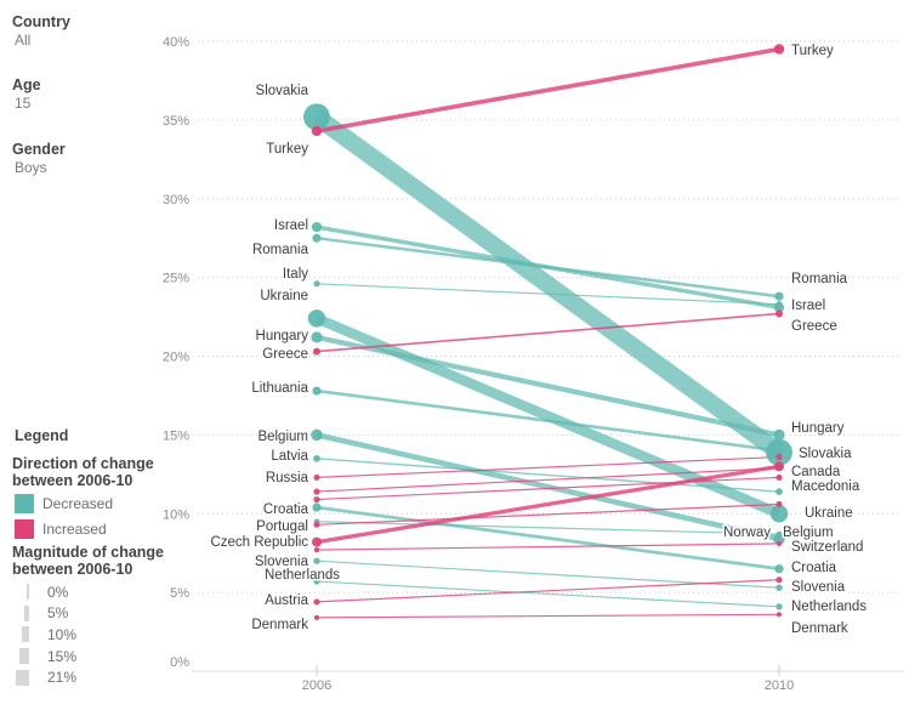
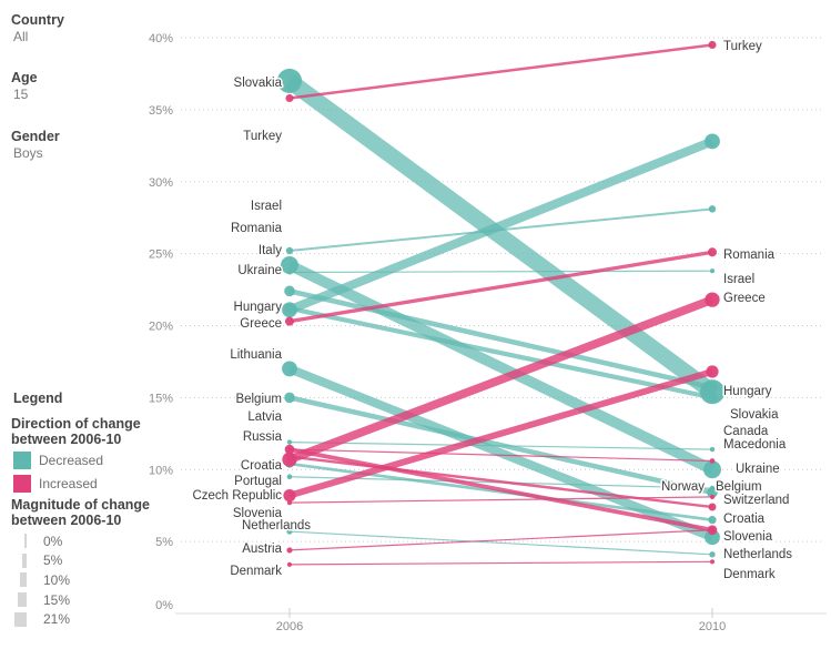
Slovakia/2006: 35.2% -> 37.0%
Turkey/2006: 34.3% -> 35.8%
Israel/2006: 28.2% -> 25.2%
Romania/2006: 27.5% -> 23.7%
Italy/2006: 24.6% -> 21.1%
Ukraine/2006: 22.4% -> 24.2%
Lithuania/2006: 17.8% -> 22.4%
Latvia/2006: 13.5% -> 11.9%
Russia/2006: 12.3% -> 10.7%
Portugal/2006: 9.3% -> 11.4%
Slovenia/2006: 7.0% -> 17.0%
Slovakia/2010: 13.9% -> 15.4%
Israel/2010: 23.1% -> 28.1%
Italy/2010: 23.3% -> 32.8%
Greece/2010: 22.7% -> 25.1%
Lithuania/2010: 14.0% -> 15.7%
Russia/2010: 13.6% -> 21.8%
Canada/2010: 12.9% -> 5.8%
Macedonia/2010: 12.3% -> 7.4%
Czech Republic/2010: 13.0% -> 16.8%
